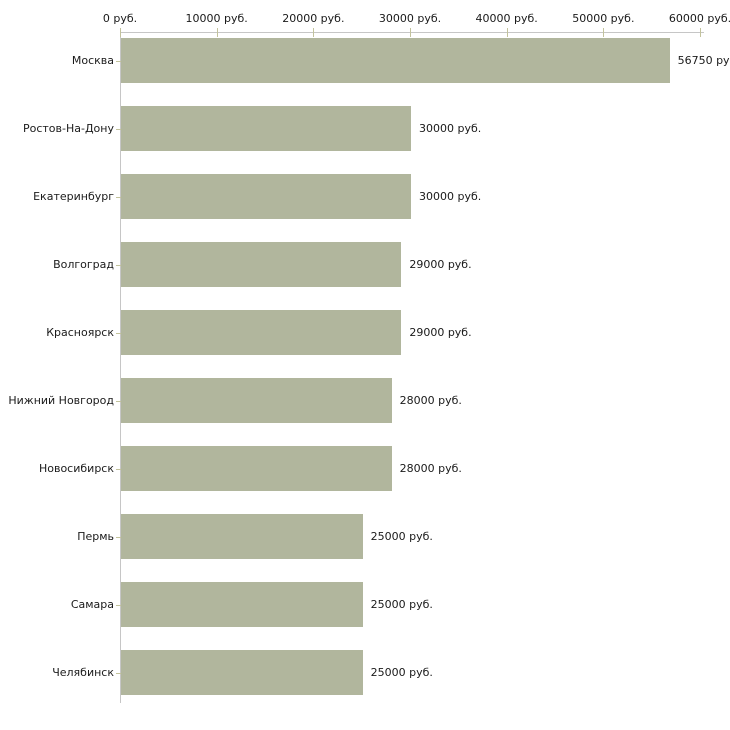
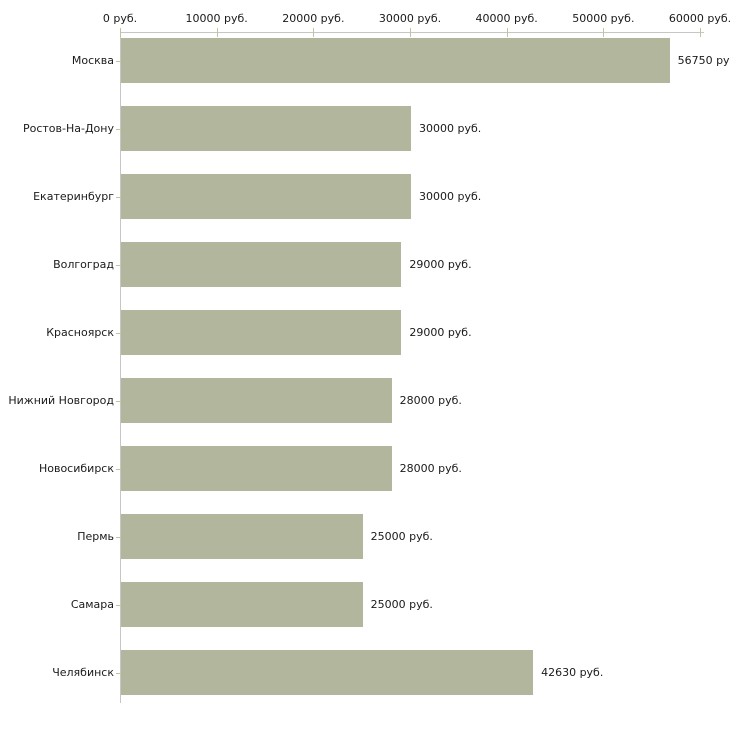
Челябинск: 25000 -> 42630
